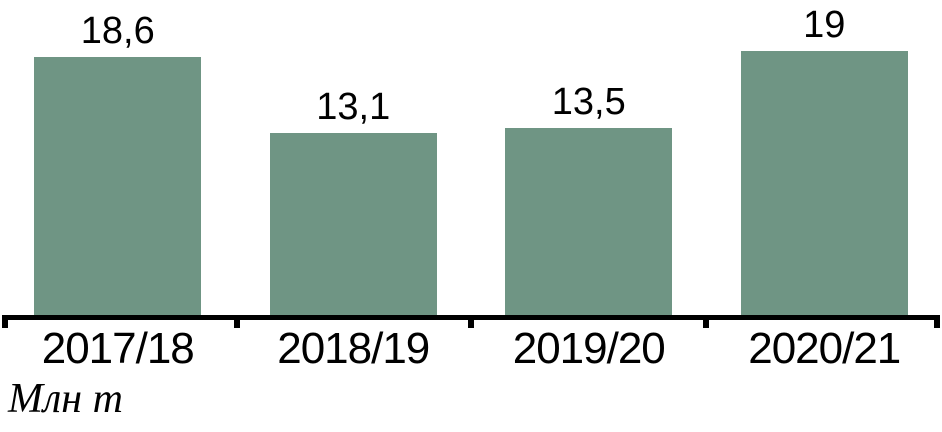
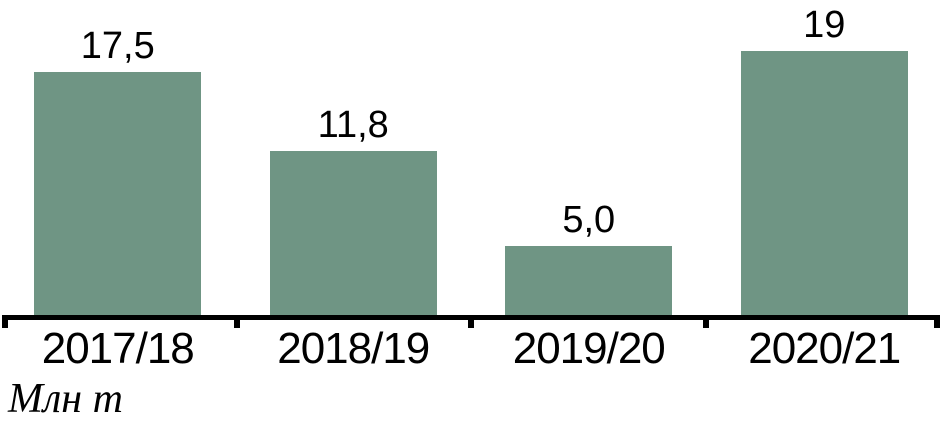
2017/18: 18,6 -> 17,5
2018/19: 13,1 -> 11,8
2019/20: 13,5 -> 5,0
